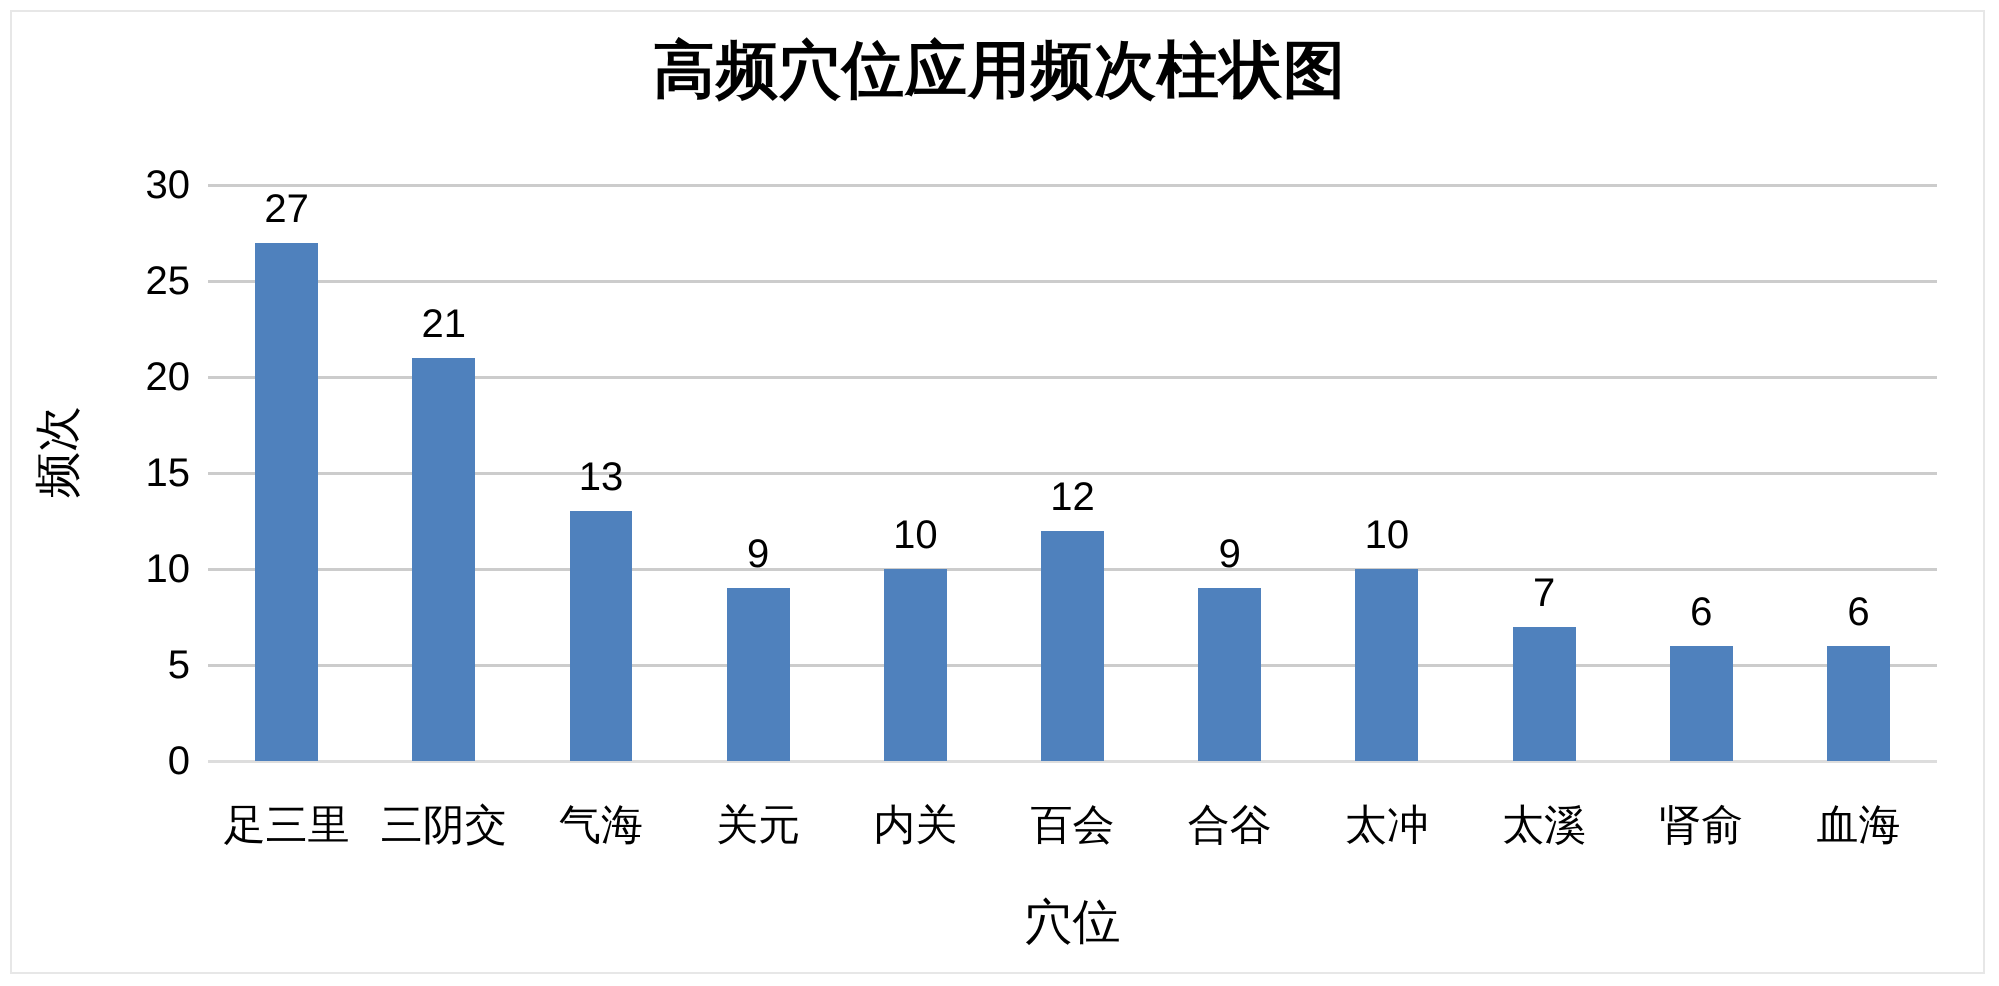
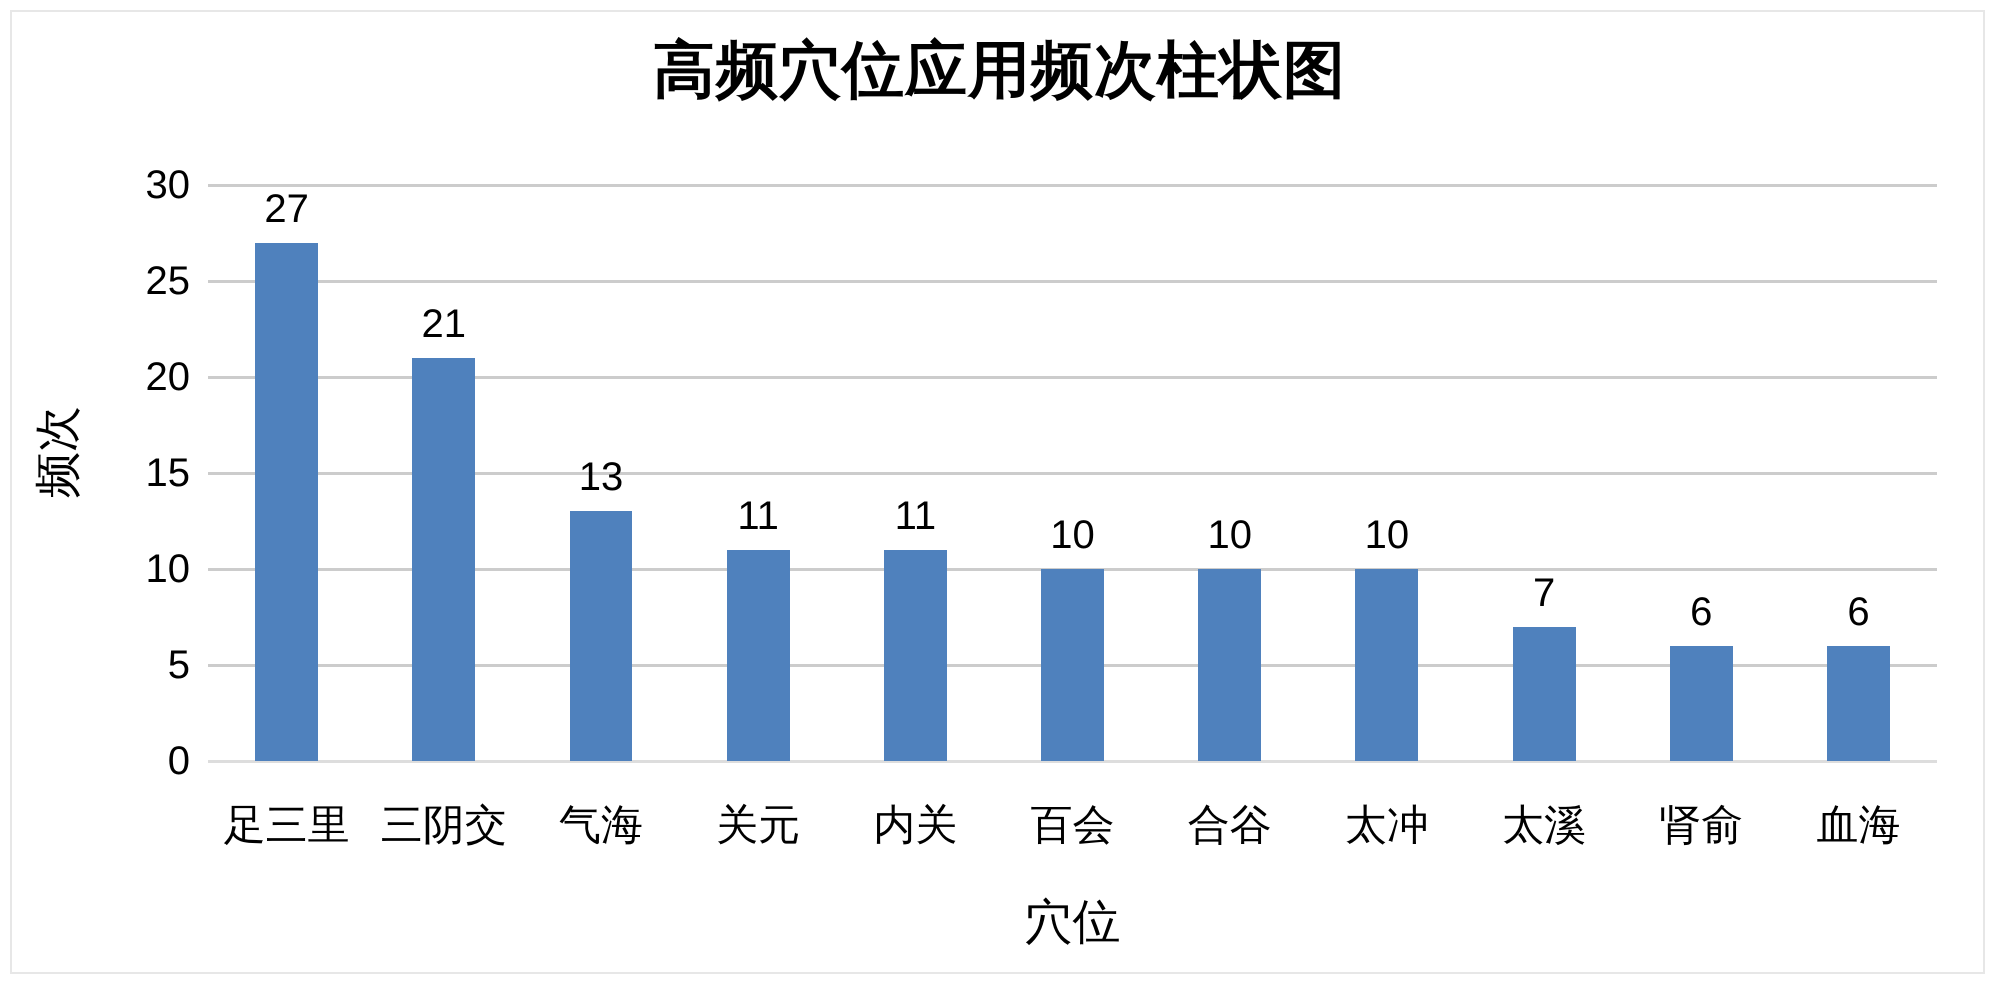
关元: 9 -> 11
内关: 10 -> 11
百会: 12 -> 10
合谷: 9 -> 10
